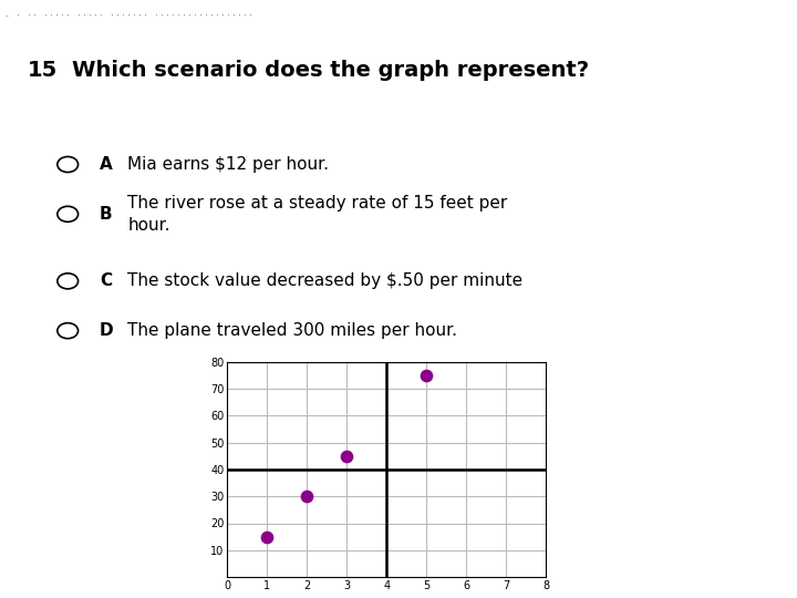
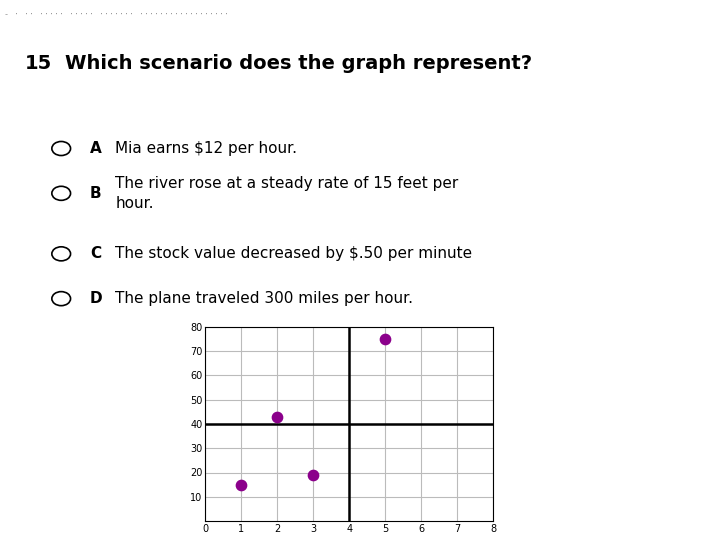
2: 30 -> 43
3: 45 -> 19
